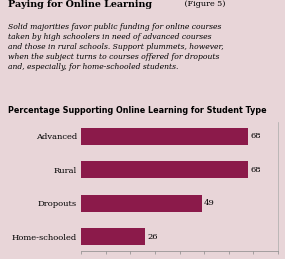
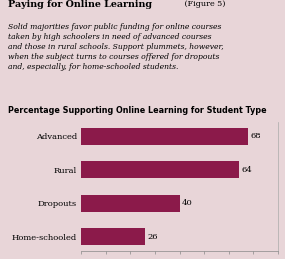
Rural: 68 -> 64
Dropouts: 49 -> 40
